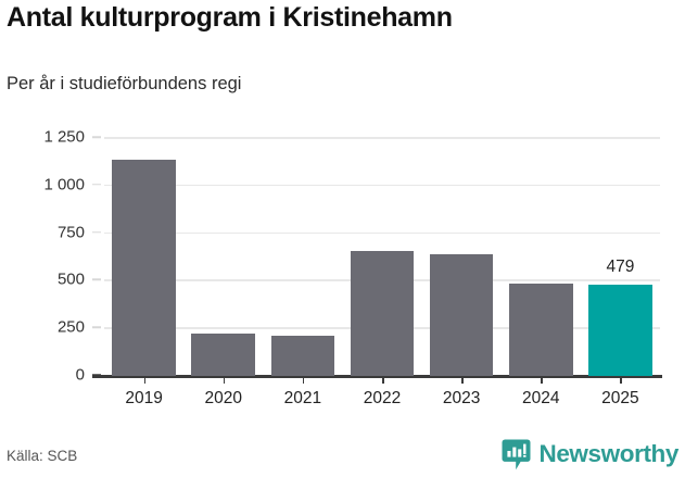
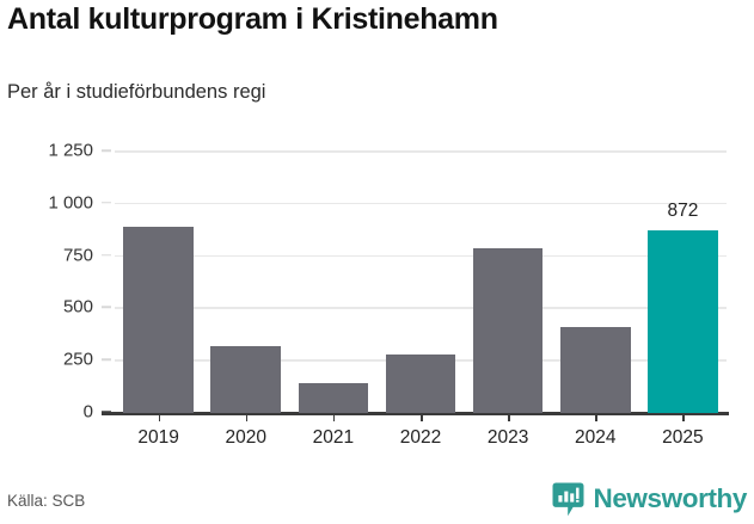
2019: 1140 -> 890
2020: 220 -> 320
2021: 210 -> 140
2022: 660 -> 280
2023: 640 -> 790
2024: 490 -> 410
2025: 479 -> 872
